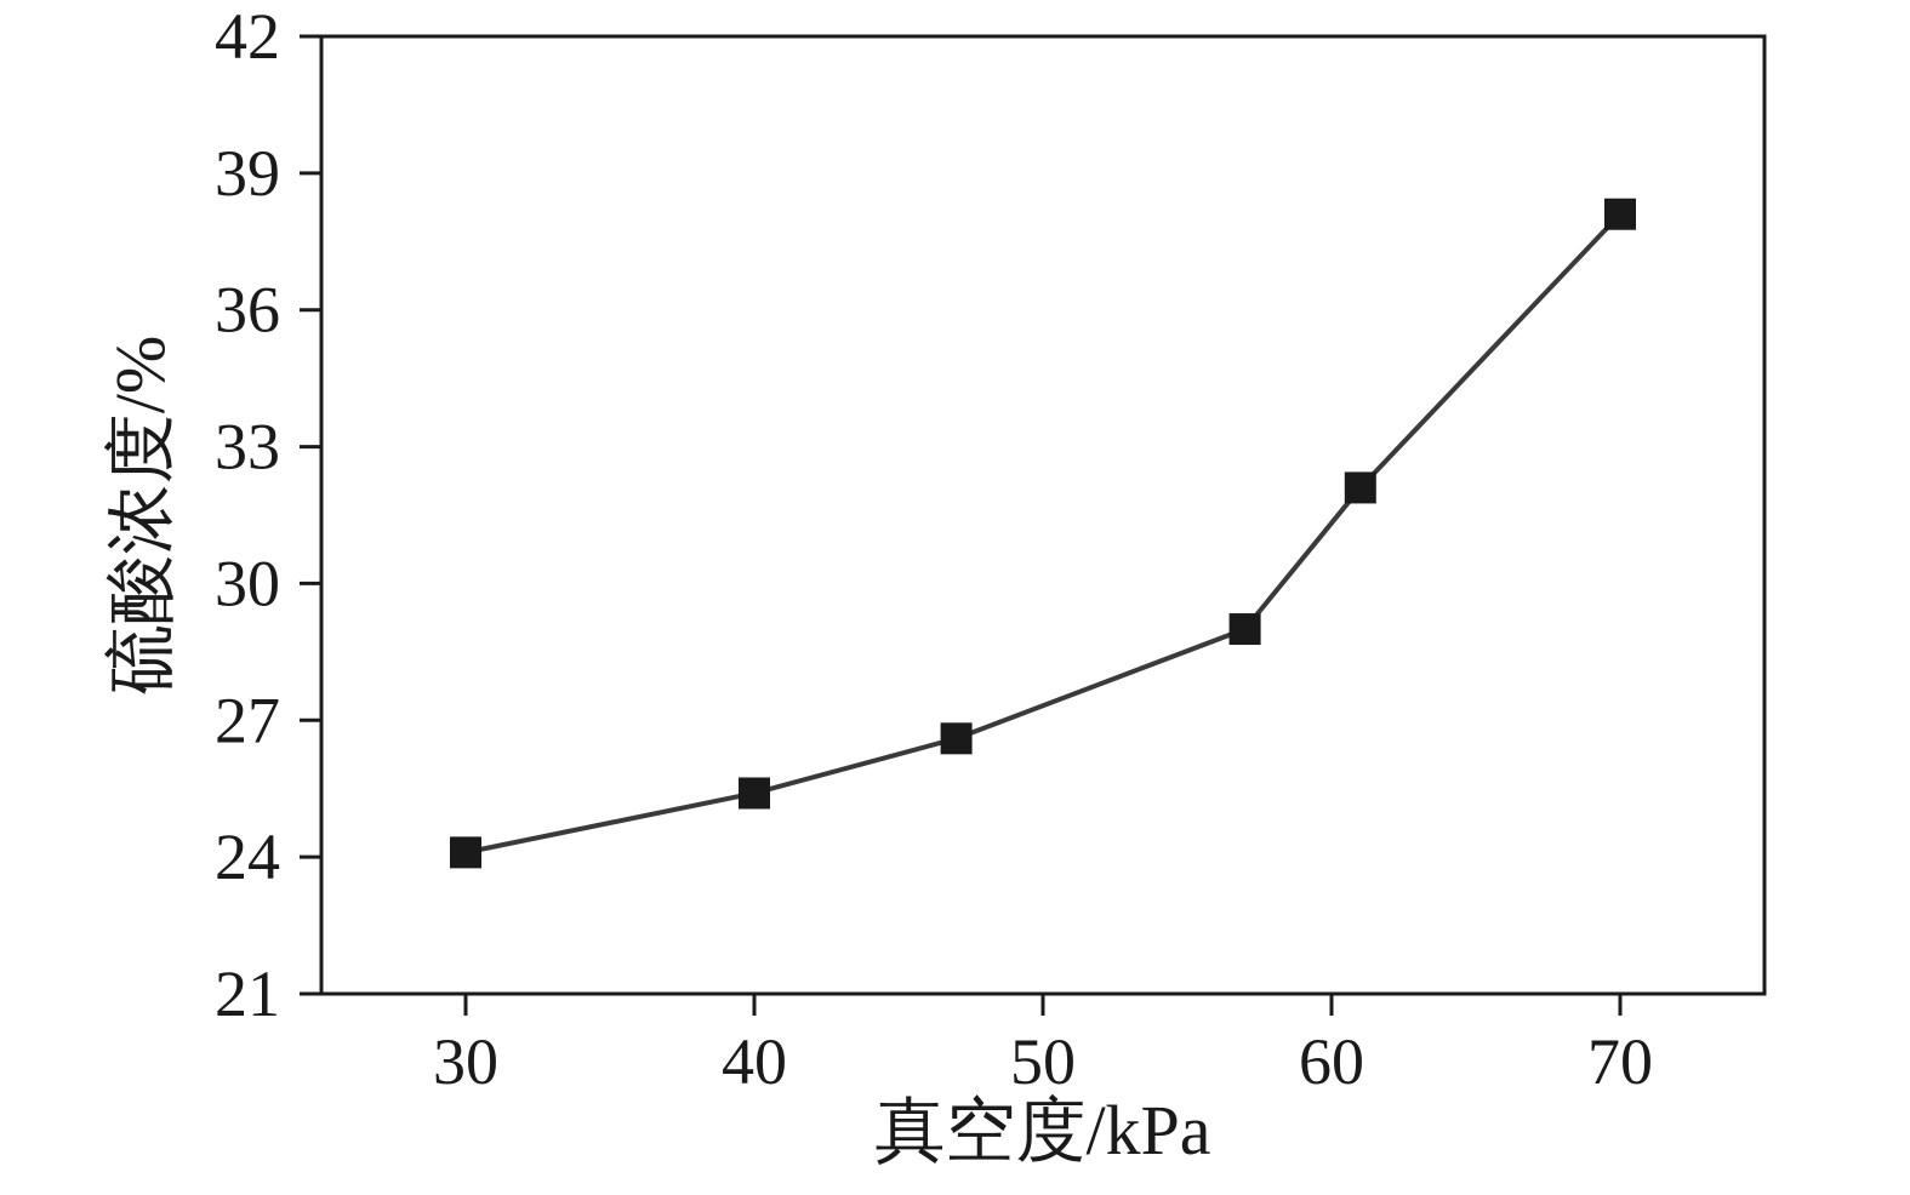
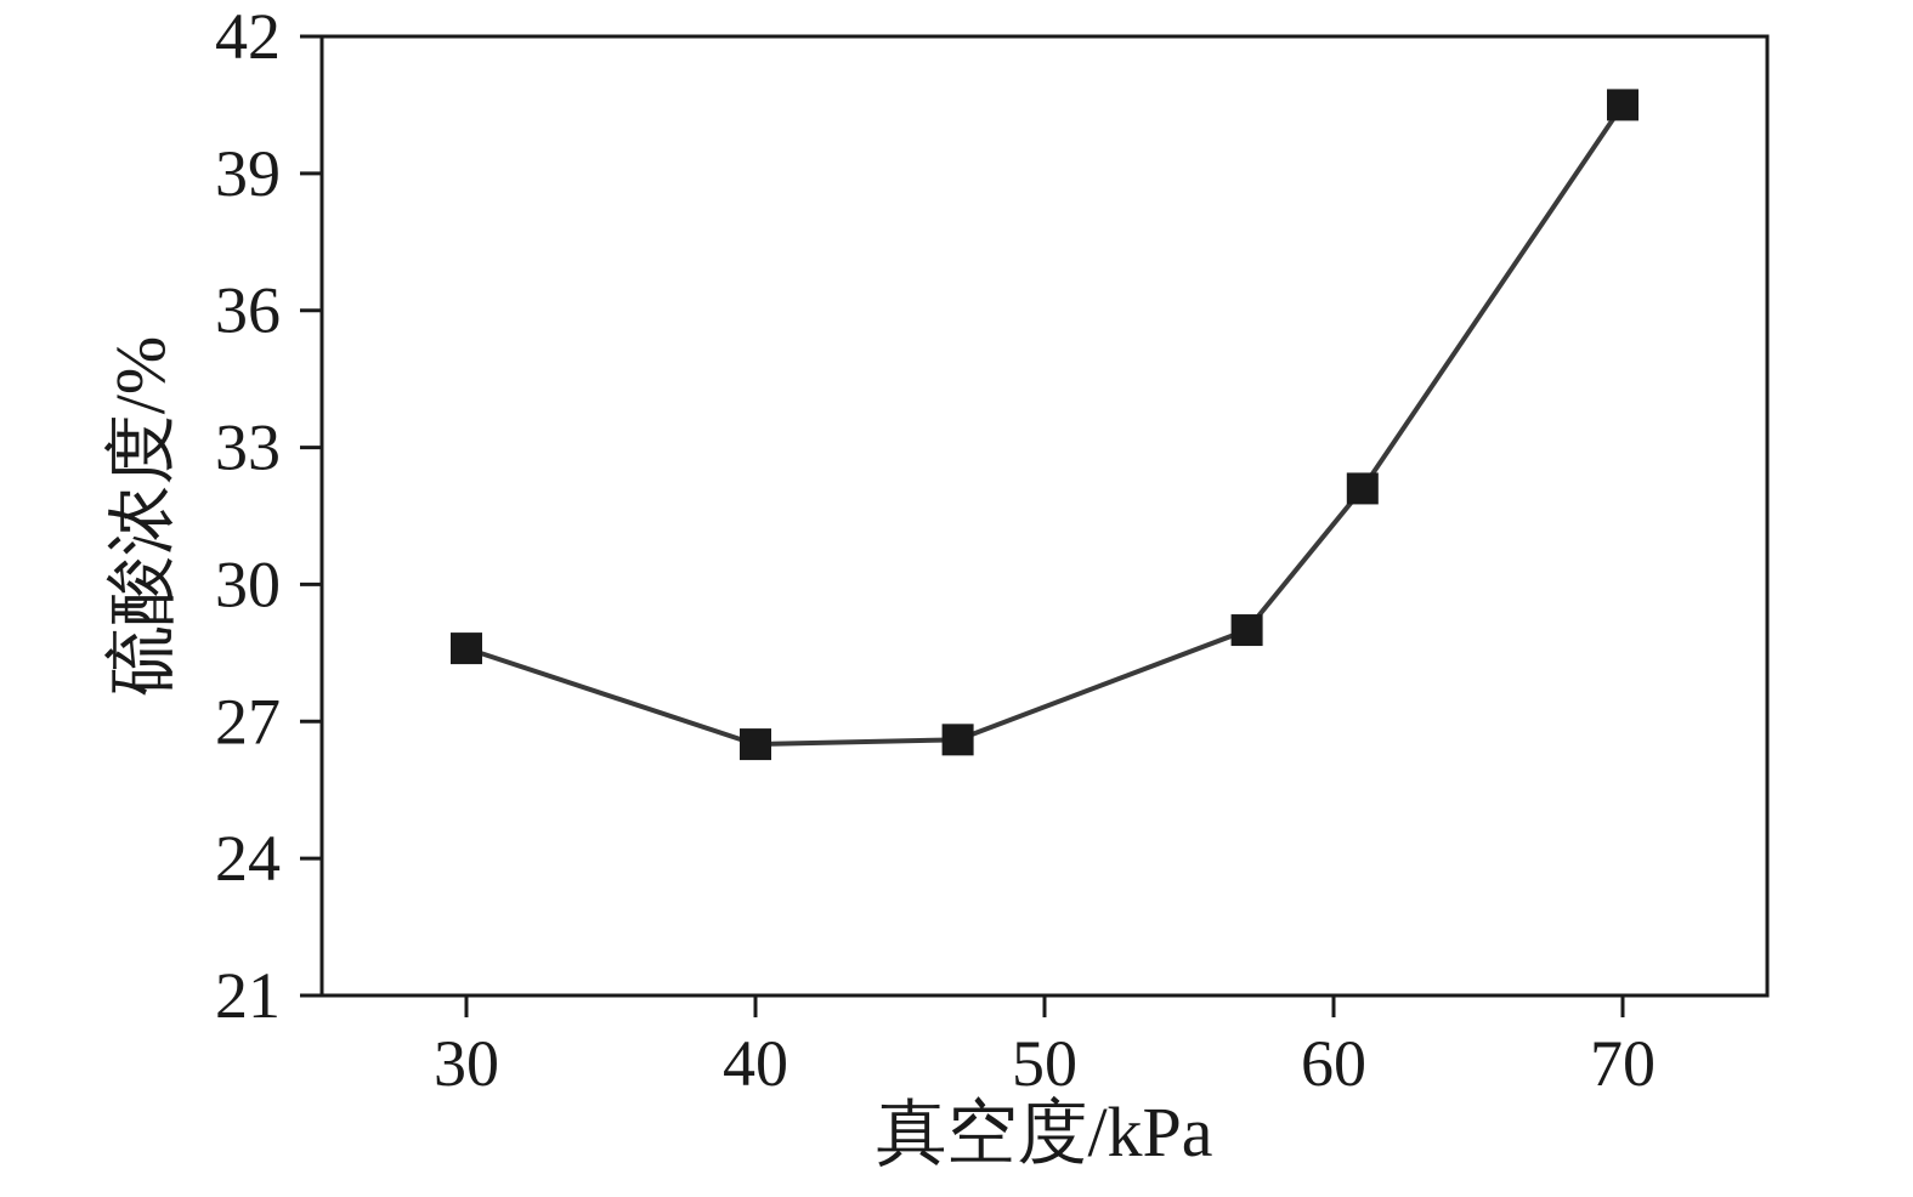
30: 24.1 -> 28.6
40: 25.4 -> 26.5
70: 38.1 -> 40.5
